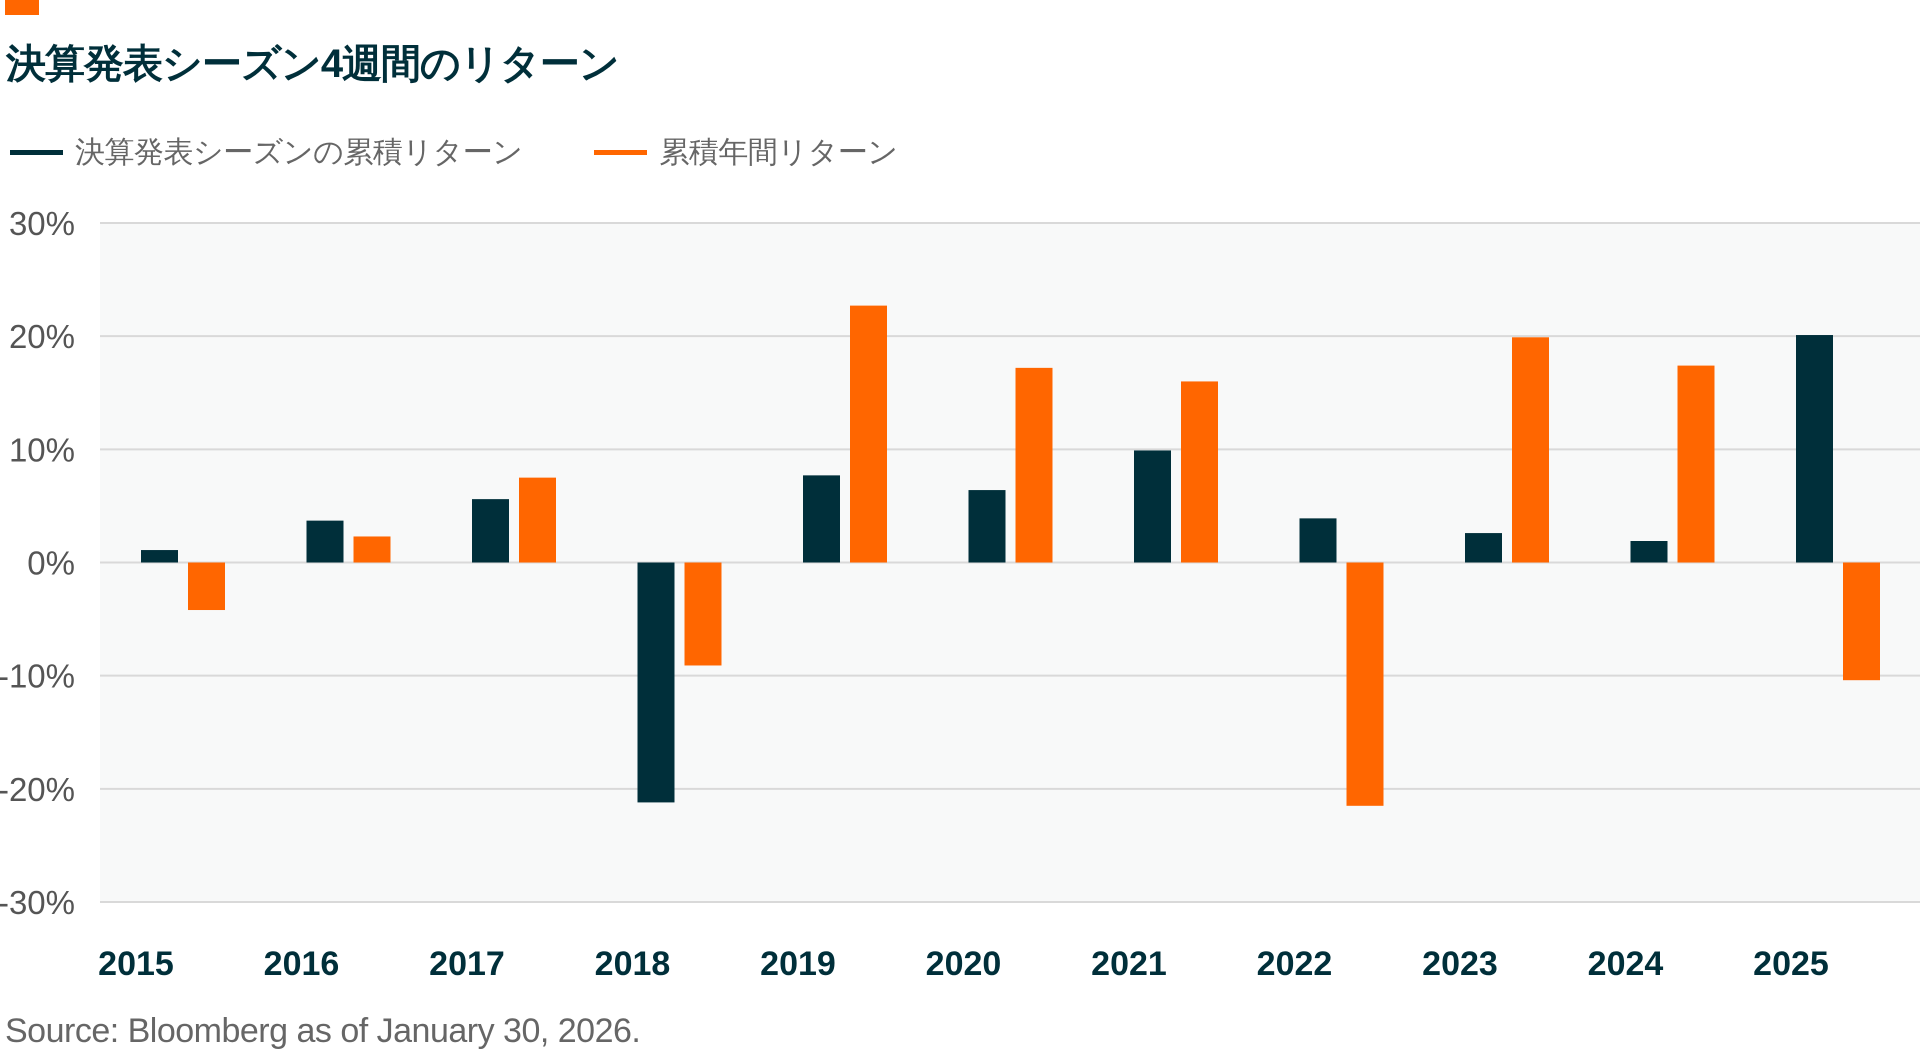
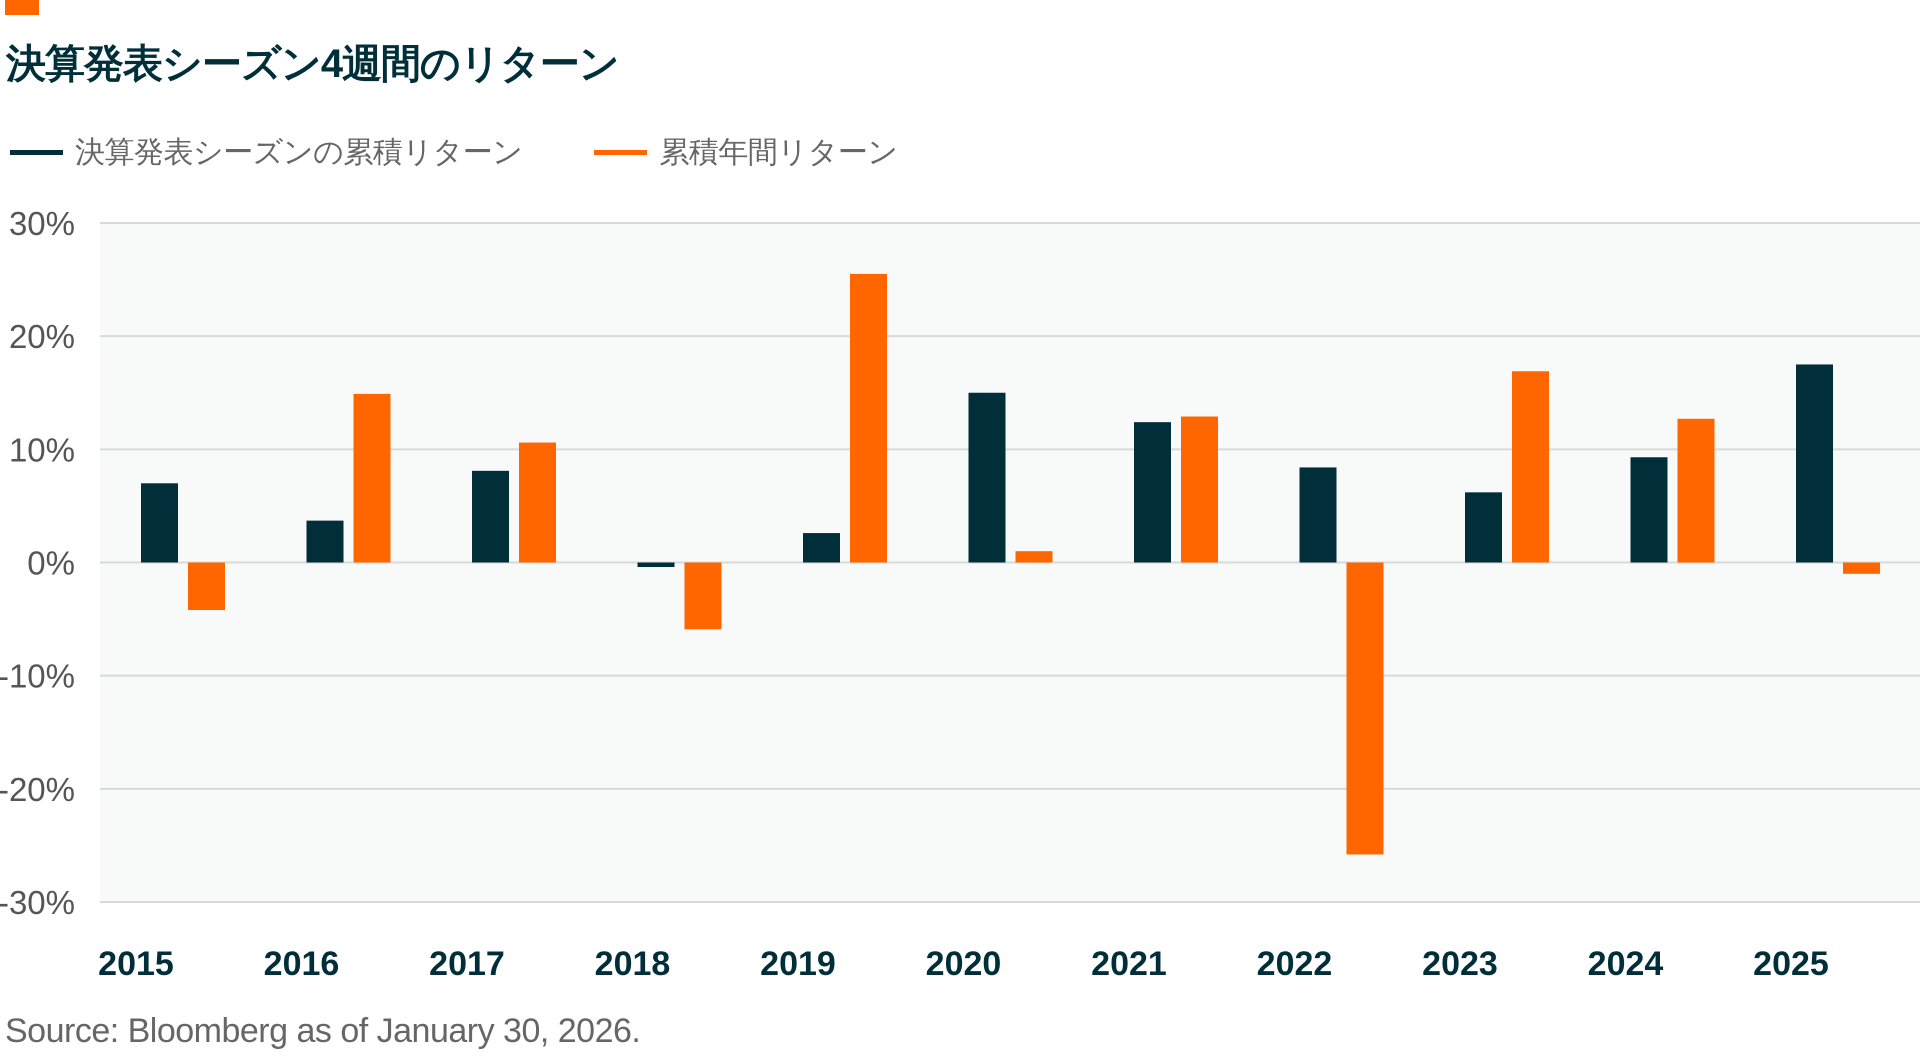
決算発表シーズンの累積リターン/2015: 1.1% -> 7.0%
累積年間リターン/2016: 2.3% -> 14.9%
決算発表シーズンの累積リターン/2017: 5.6% -> 8.1%
累積年間リターン/2017: 7.5% -> 10.6%
決算発表シーズンの累積リターン/2018: -21.2% -> -0.4%
累積年間リターン/2018: -9.1% -> -5.9%
決算発表シーズンの累積リターン/2019: 7.7% -> 2.6%
累積年間リターン/2019: 22.7% -> 25.5%
決算発表シーズンの累積リターン/2020: 6.4% -> 15.0%
累積年間リターン/2020: 17.2% -> 1.0%
決算発表シーズンの累積リターン/2021: 9.9% -> 12.4%
累積年間リターン/2021: 16.0% -> 12.9%
決算発表シーズンの累積リターン/2022: 3.9% -> 8.4%
累積年間リターン/2022: -21.5% -> -25.8%
決算発表シーズンの累積リターン/2023: 2.6% -> 6.2%
累積年間リターン/2023: 19.9% -> 16.9%
決算発表シーズンの累積リターン/2024: 1.9% -> 9.3%
累積年間リターン/2024: 17.4% -> 12.7%
決算発表シーズンの累積リターン/2025: 20.1% -> 17.5%
累積年間リターン/2025: -10.4% -> -1.0%
